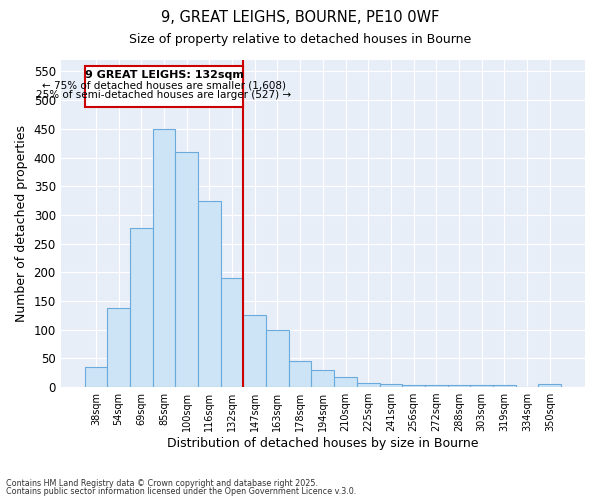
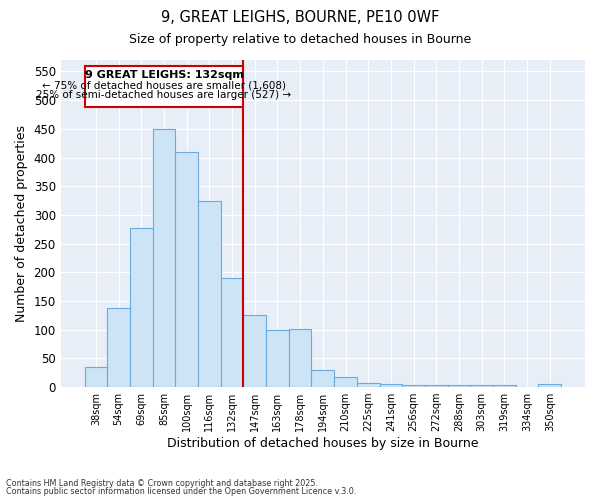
178sqm: 45 -> 102
